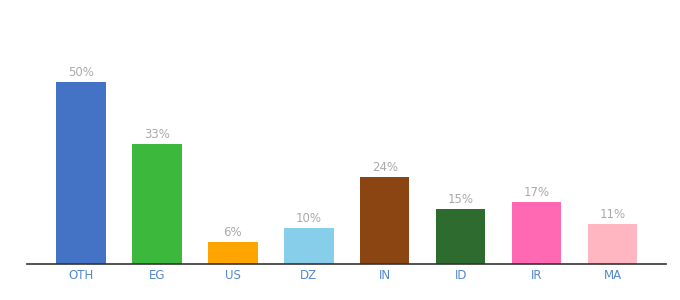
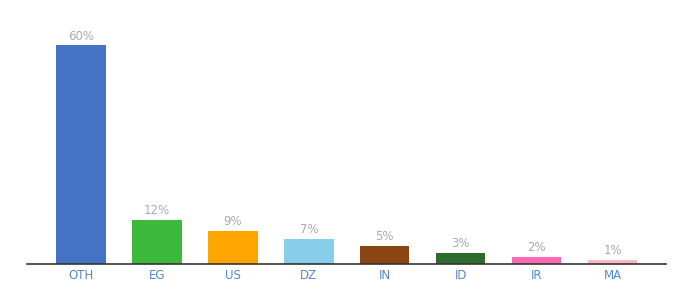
OTH: 50% -> 60%
EG: 33% -> 12%
US: 6% -> 9%
DZ: 10% -> 7%
IN: 24% -> 5%
ID: 15% -> 3%
IR: 17% -> 2%
MA: 11% -> 1%
